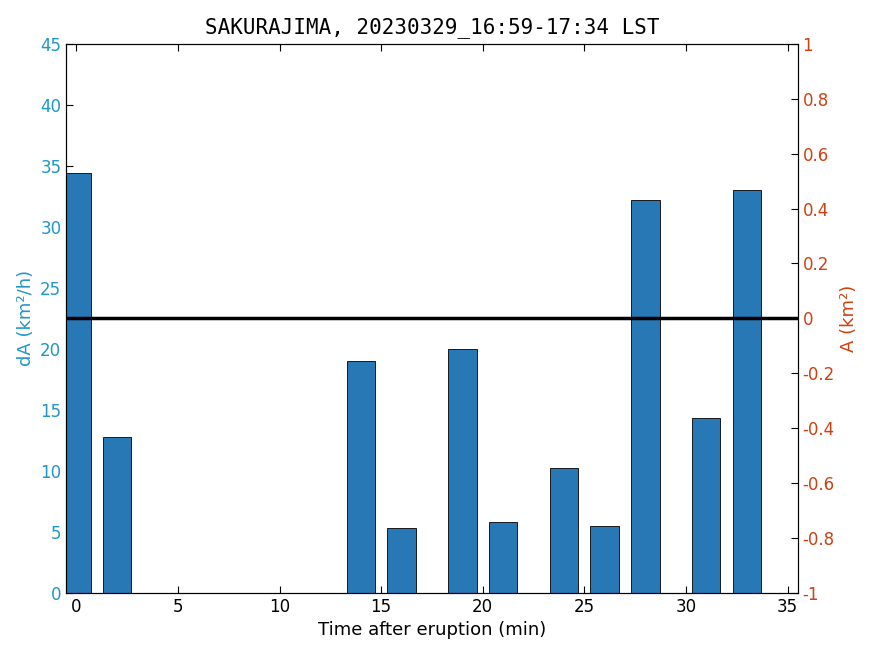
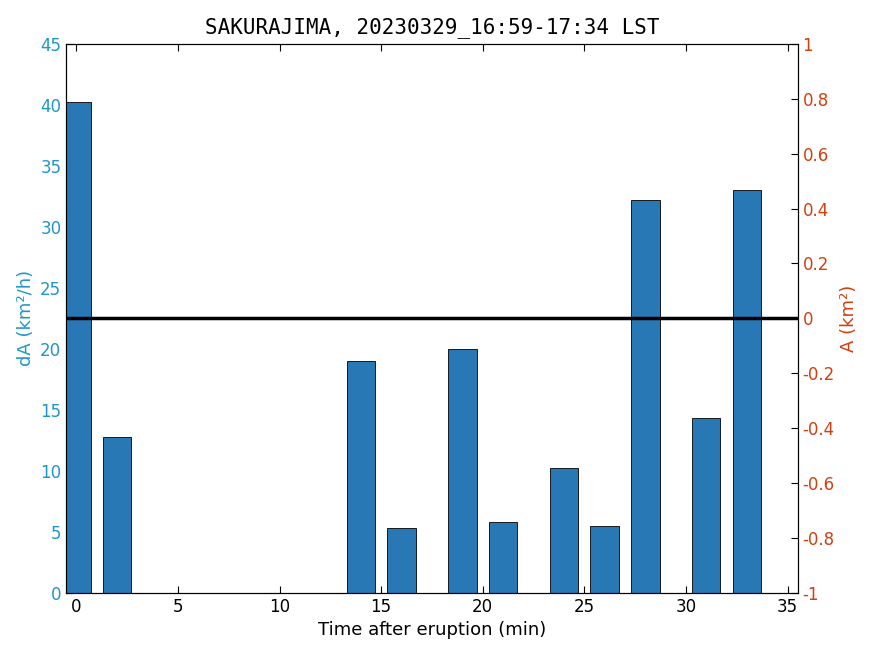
0: 34.4 -> 40.2
